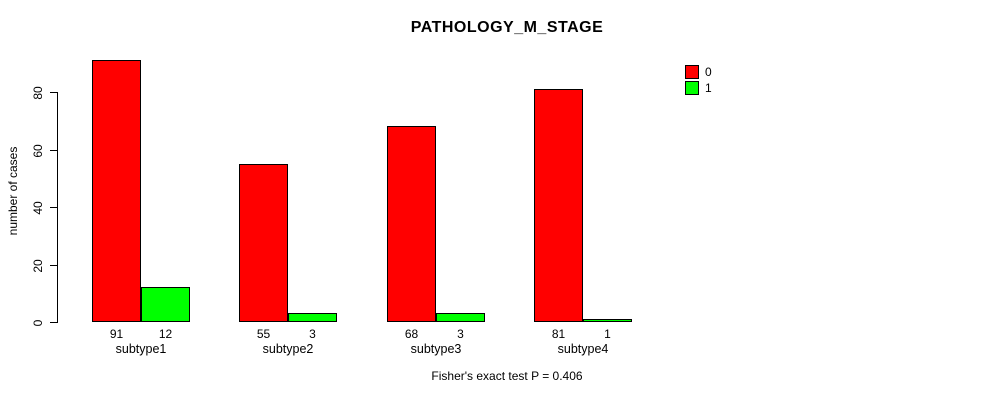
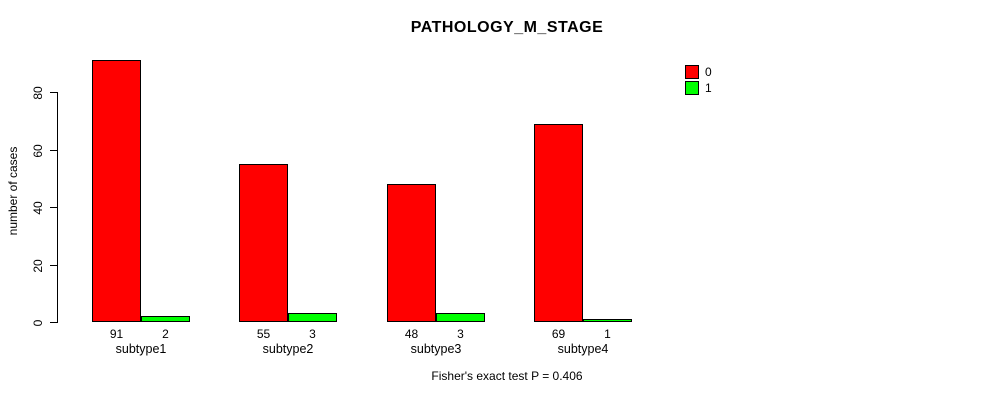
1/subtype1: 12 -> 2
0/subtype3: 68 -> 48
0/subtype4: 81 -> 69
